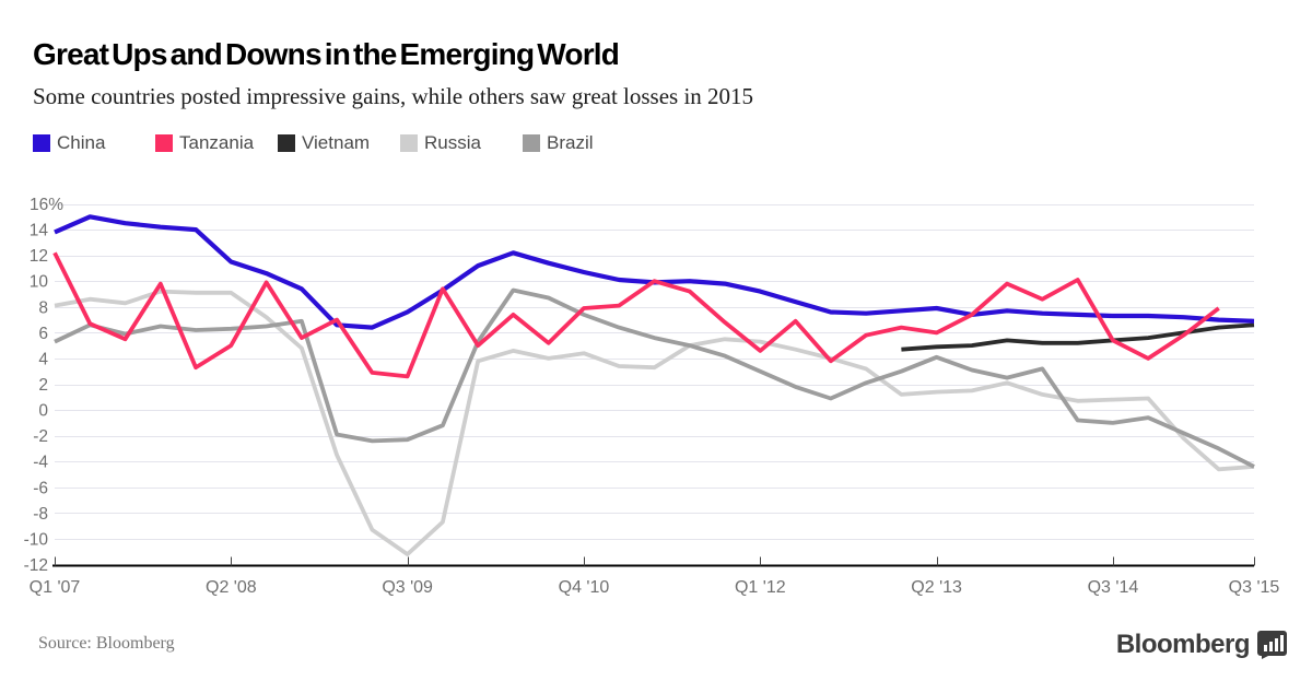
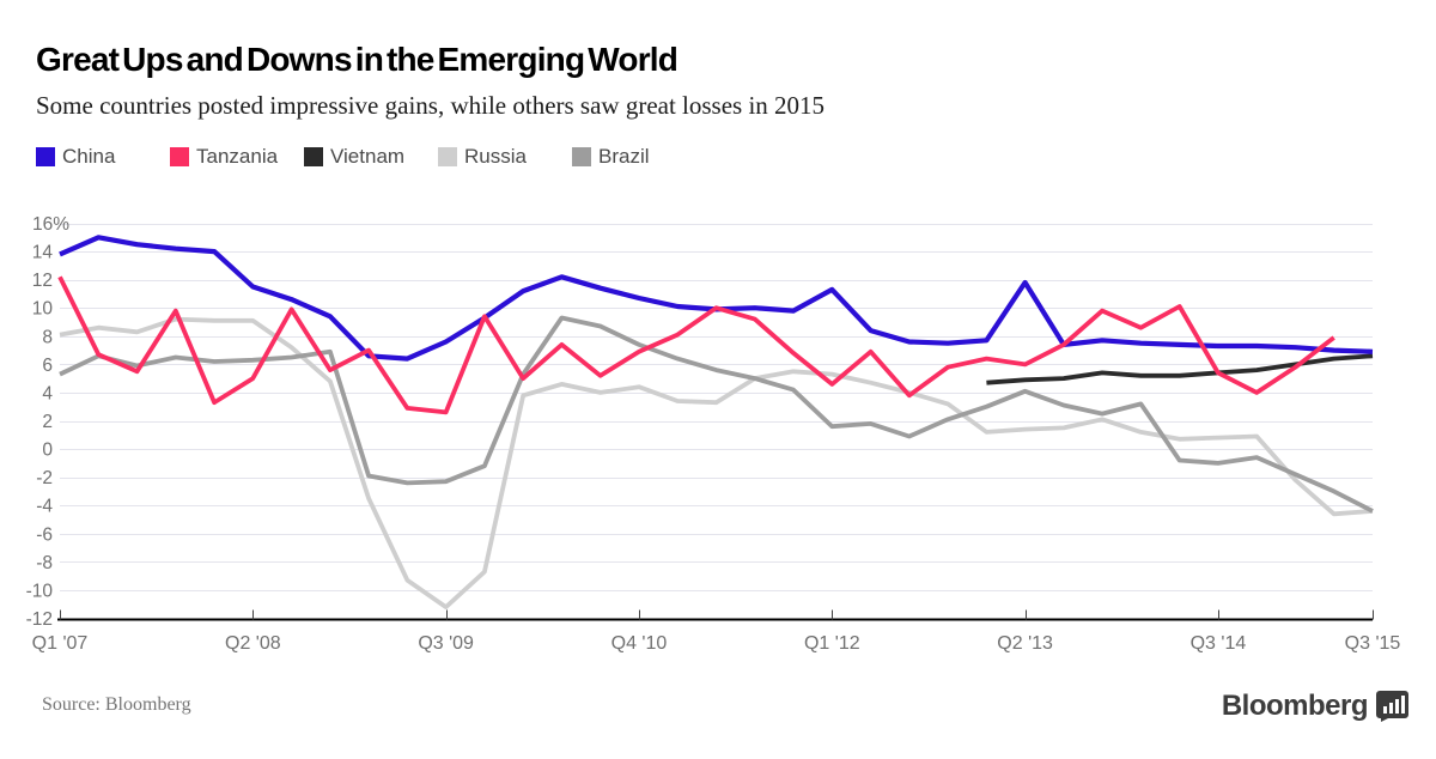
Tanzania/Q4 '10: 7.9 -> 6.9
China/Q1 '12: 9.2 -> 11.3
Brazil/Q1 '12: 3.0 -> 1.6
China/Q2 '13: 7.9 -> 11.8
